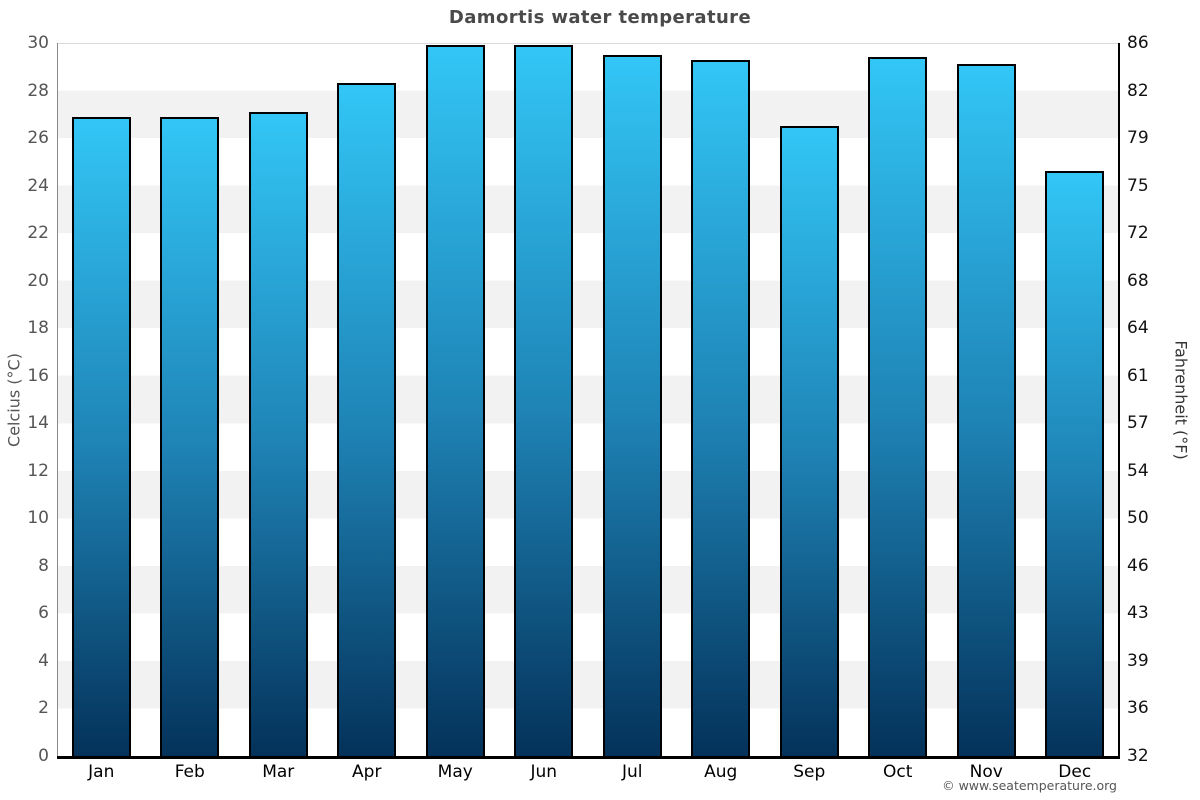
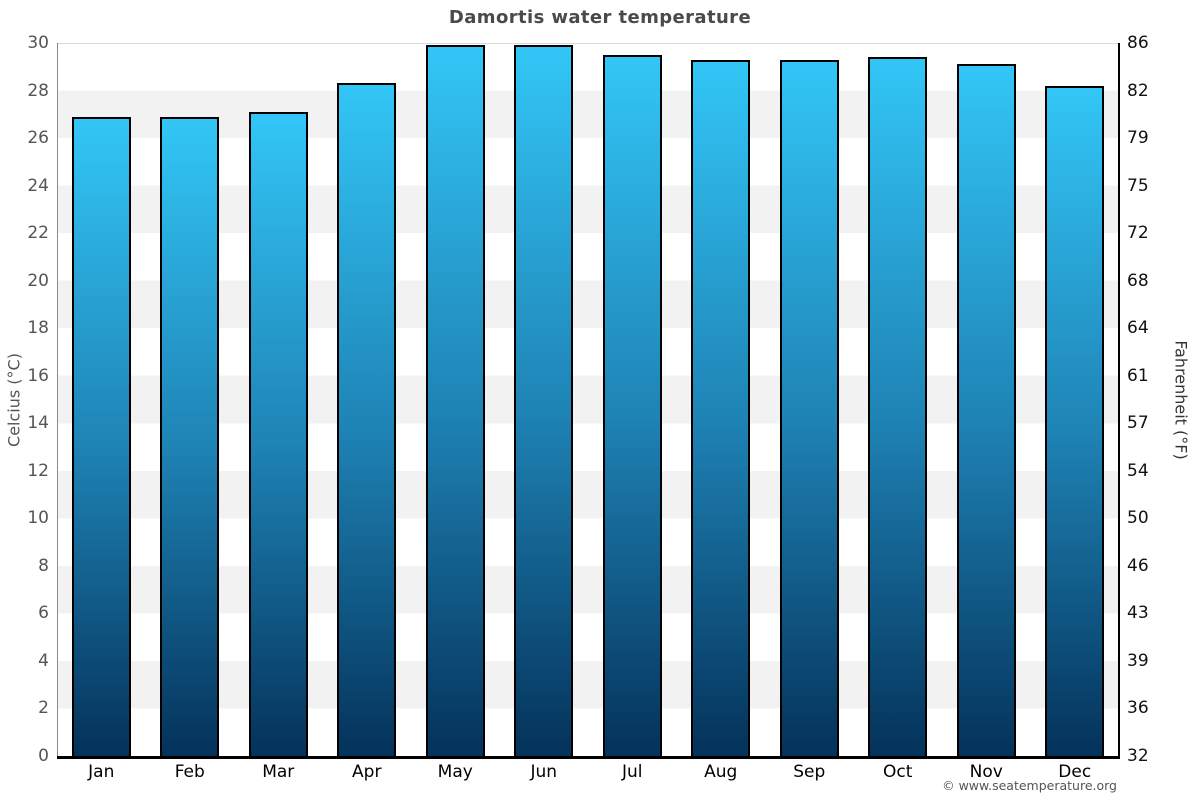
Sep: 26.5 -> 29.3
Dec: 24.6 -> 28.2
